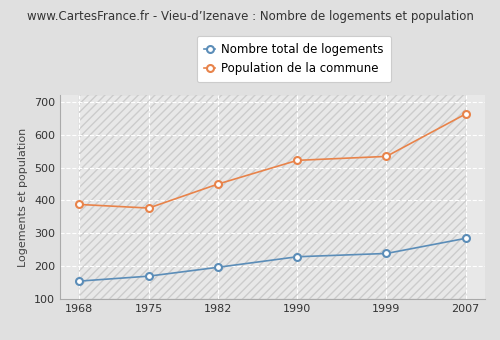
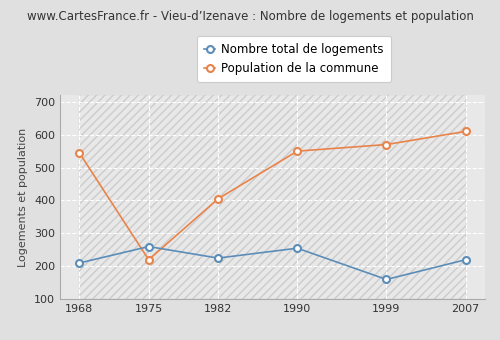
Nombre total de logements/1968: 155 -> 210
Population de la commune/1968: 388 -> 545
Nombre total de logements/1975: 170 -> 260
Population de la commune/1975: 377 -> 220
Nombre total de logements/1982: 197 -> 225
Population de la commune/1982: 450 -> 405
Nombre total de logements/1990: 229 -> 255
Population de la commune/1990: 522 -> 550
Nombre total de logements/1999: 239 -> 160
Population de la commune/1999: 534 -> 570
Nombre total de logements/2007: 285 -> 220
Population de la commune/2007: 663 -> 610
